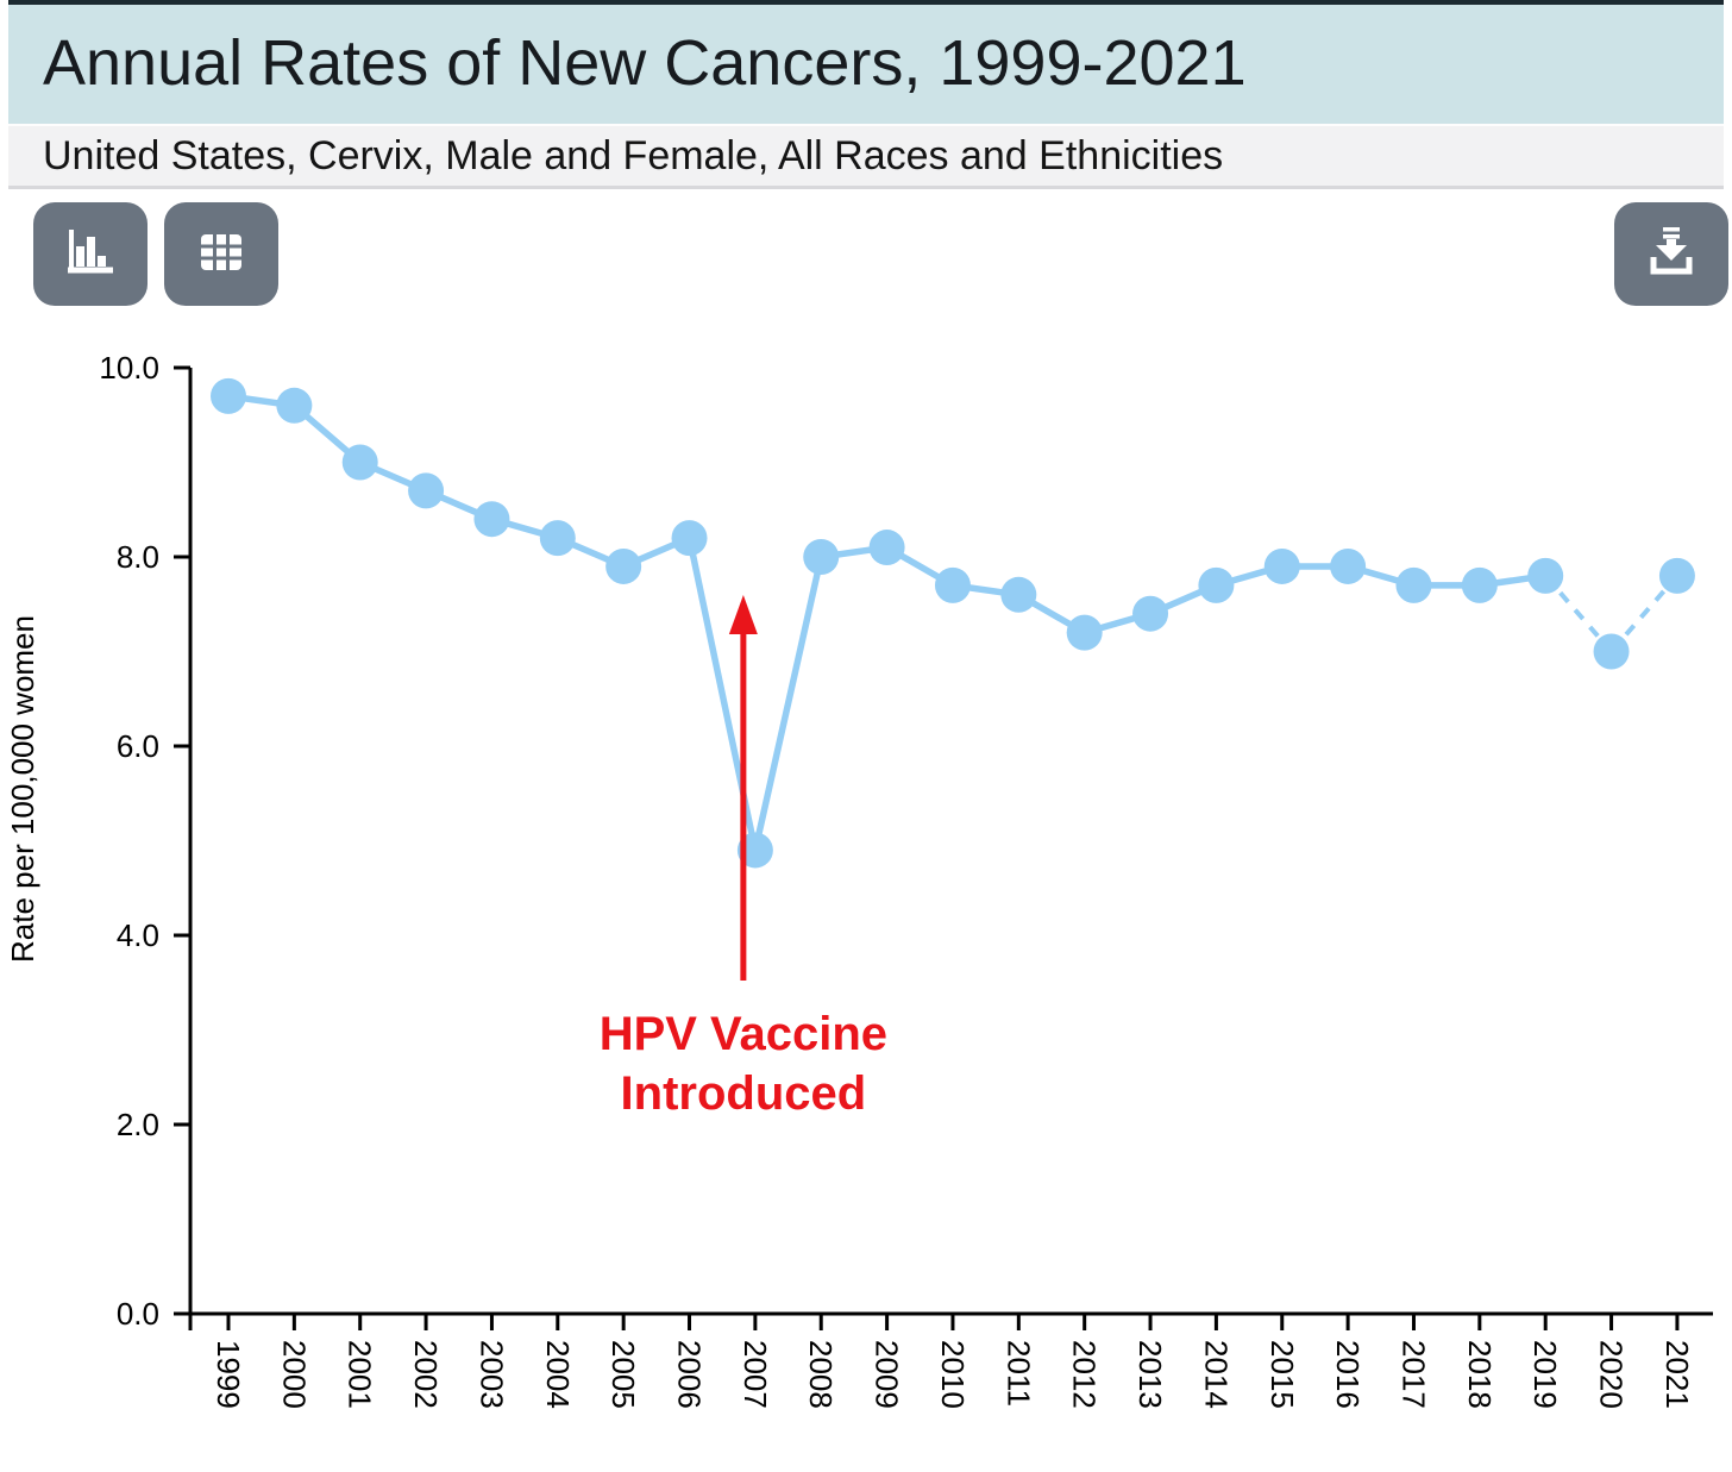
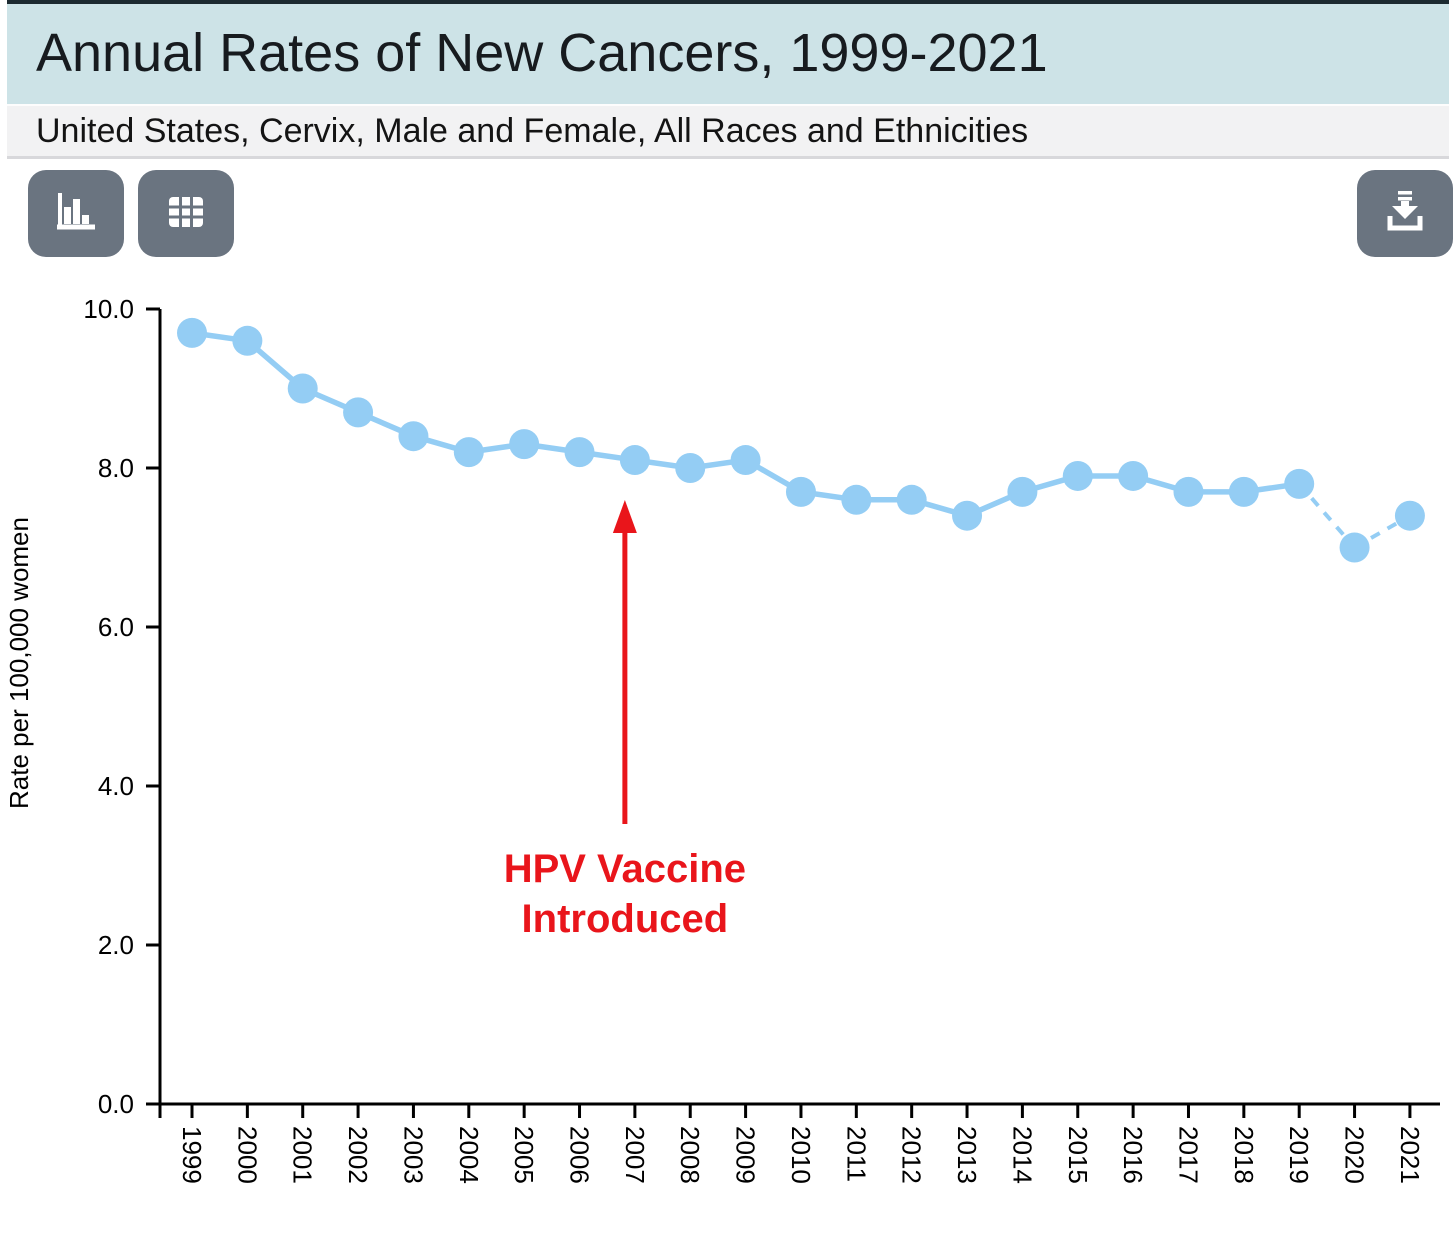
2005: 7.9 -> 8.3
2007: 4.9 -> 8.1
2012: 7.2 -> 7.6
2021: 7.8 -> 7.4
